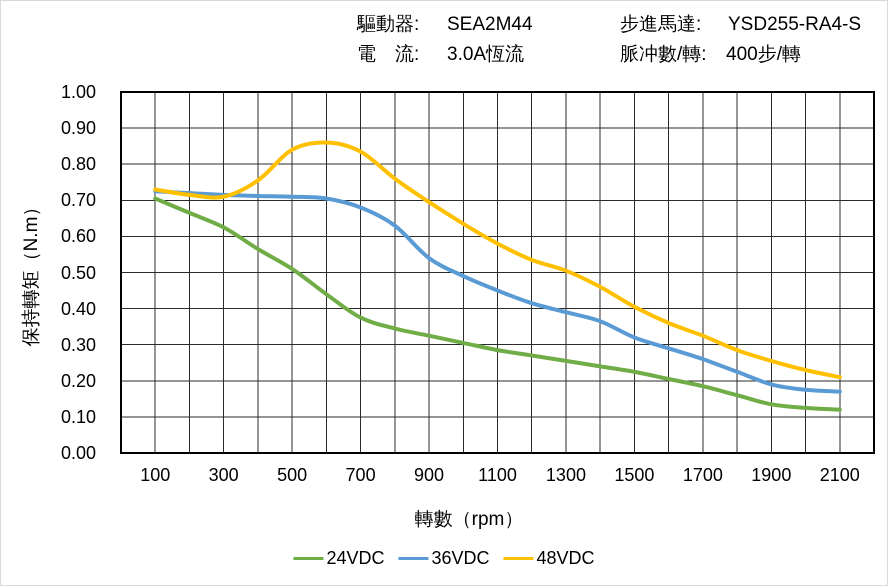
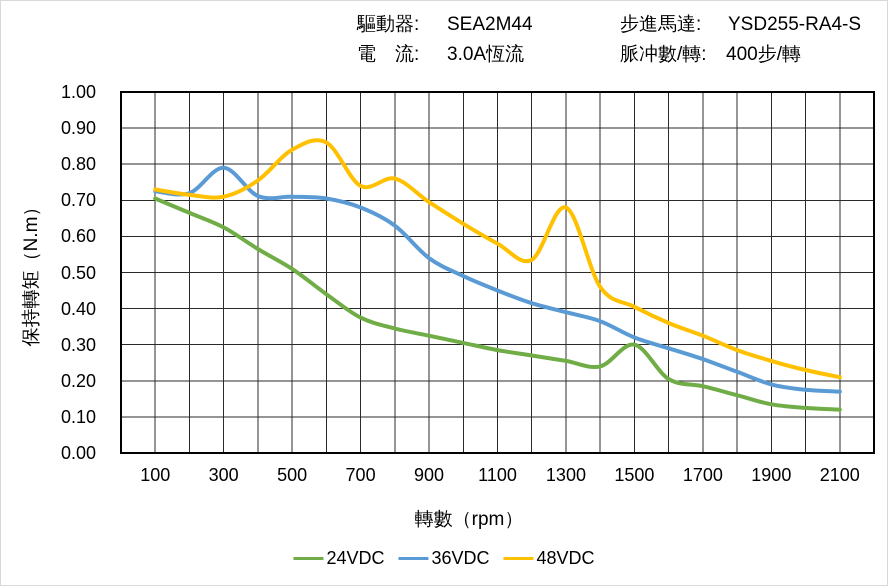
36VDC/300: 0.71 -> 0.79
48VDC/700: 0.83 -> 0.74
48VDC/1300: 0.51 -> 0.68
24VDC/1500: 0.23 -> 0.30
